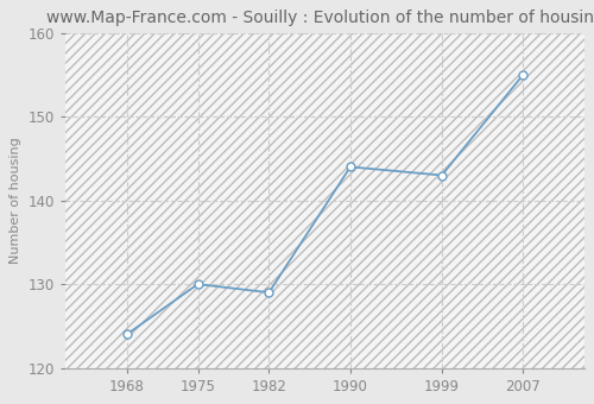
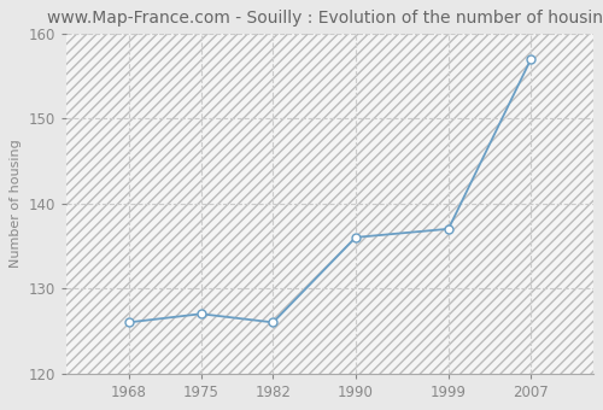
1968: 124 -> 126
1975: 130 -> 127
1982: 129 -> 126
1990: 144 -> 136
1999: 143 -> 137
2007: 155 -> 157
